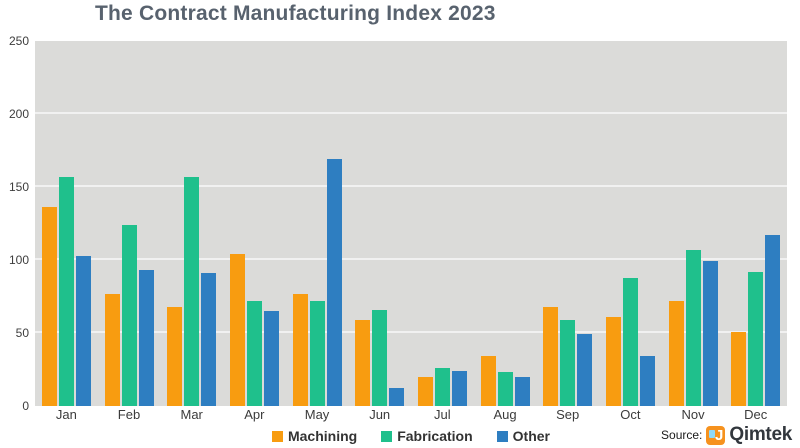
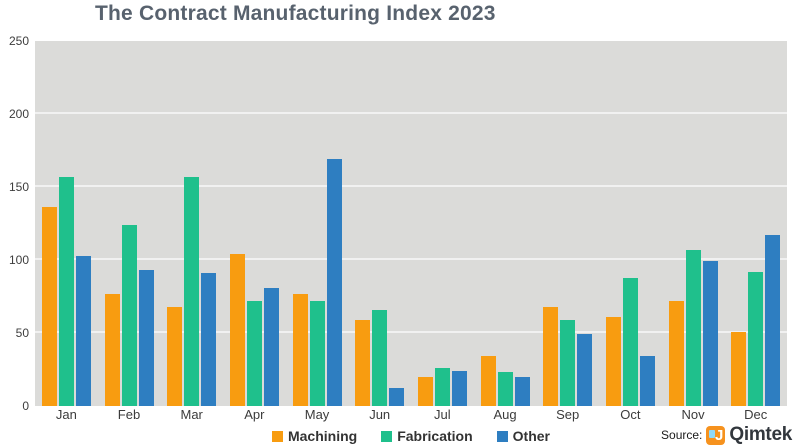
Other/Apr: 65 -> 81
